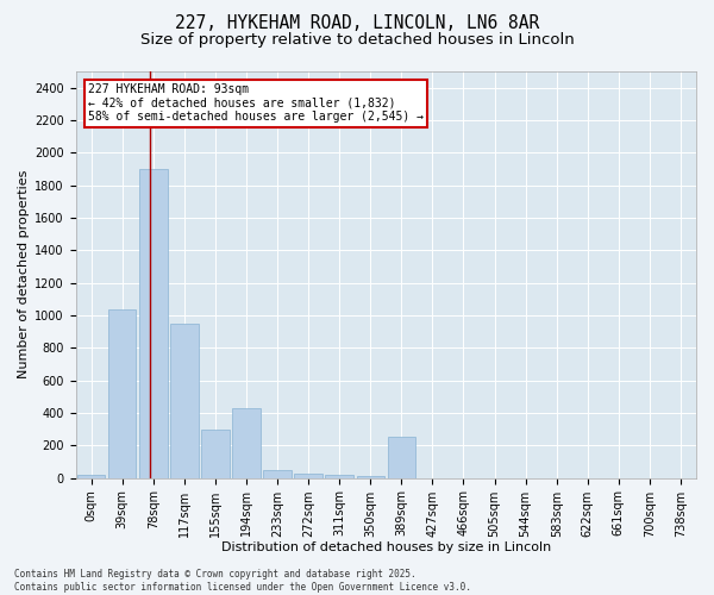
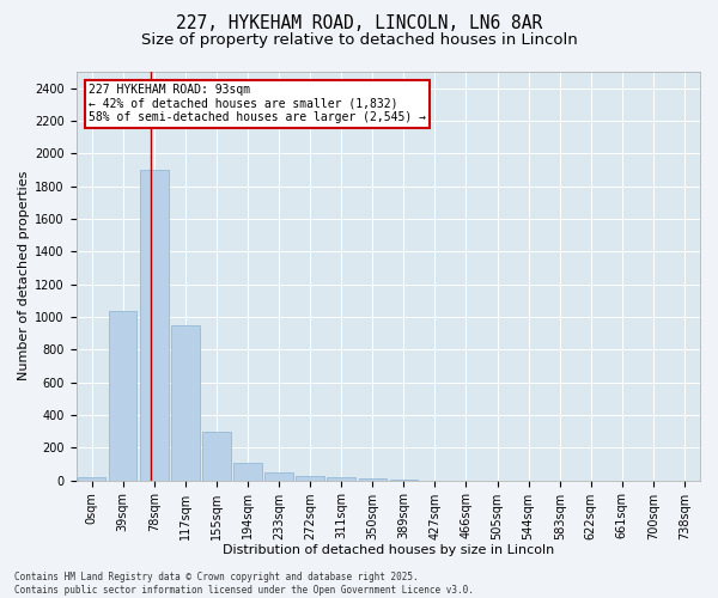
194sqm: 430 -> 110
389sqm: 250 -> 0
